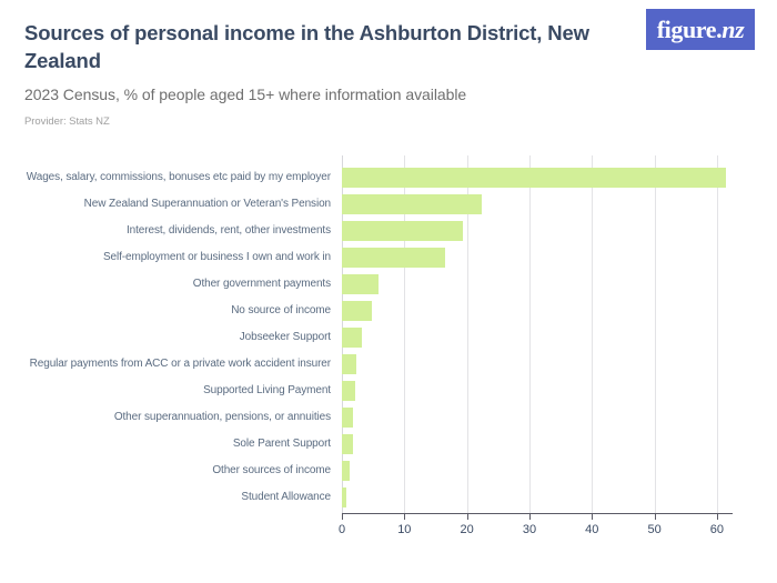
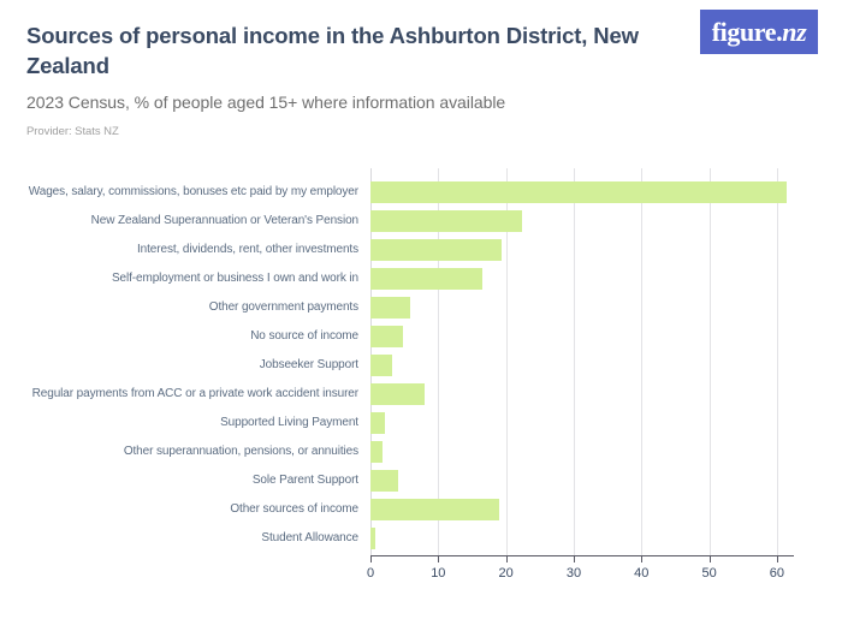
Regular payments from ACC or a private work accident insurer: 2 -> 8
Sole Parent Support: 2 -> 4
Other sources of income: 1 -> 19
